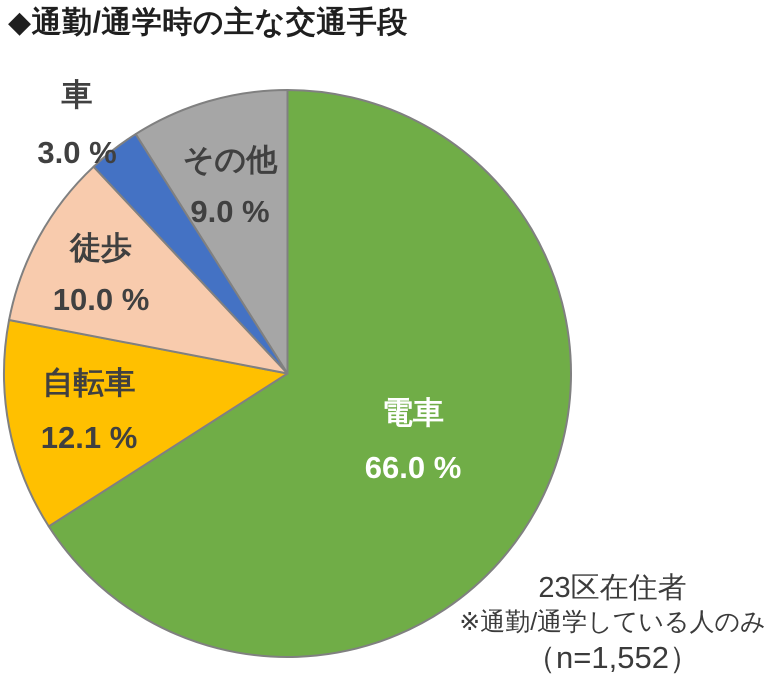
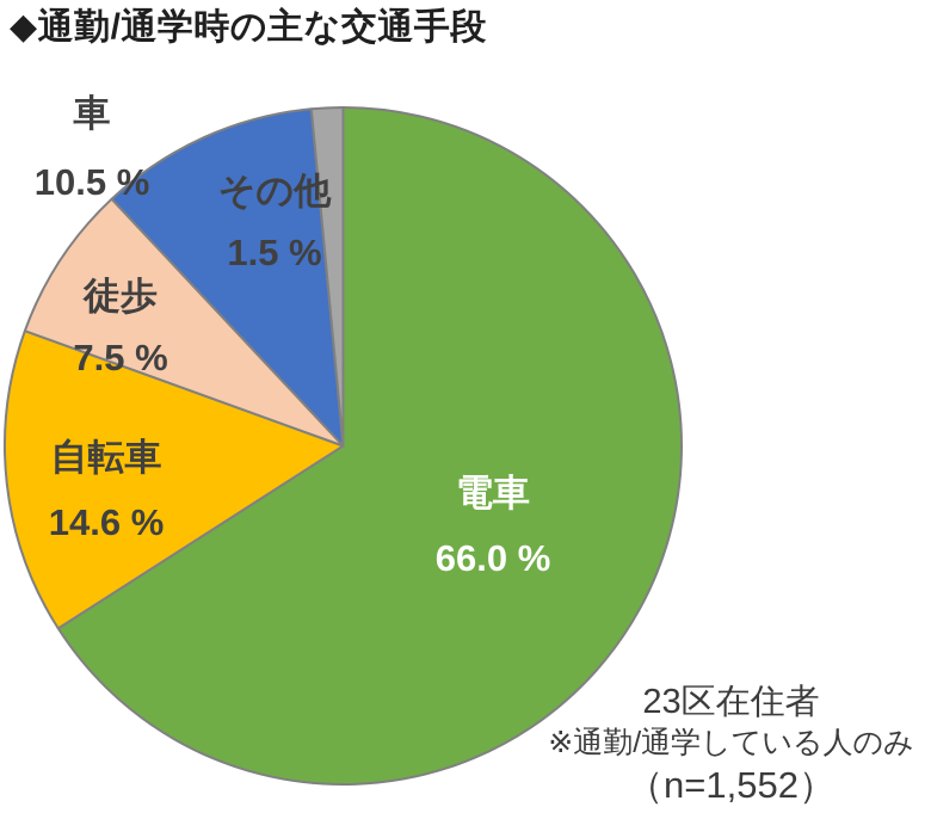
自転車: 12.1 -> 14.6
徒歩: 10.0 -> 7.5
車: 3.0 -> 10.5
その他: 9.0 -> 1.5
